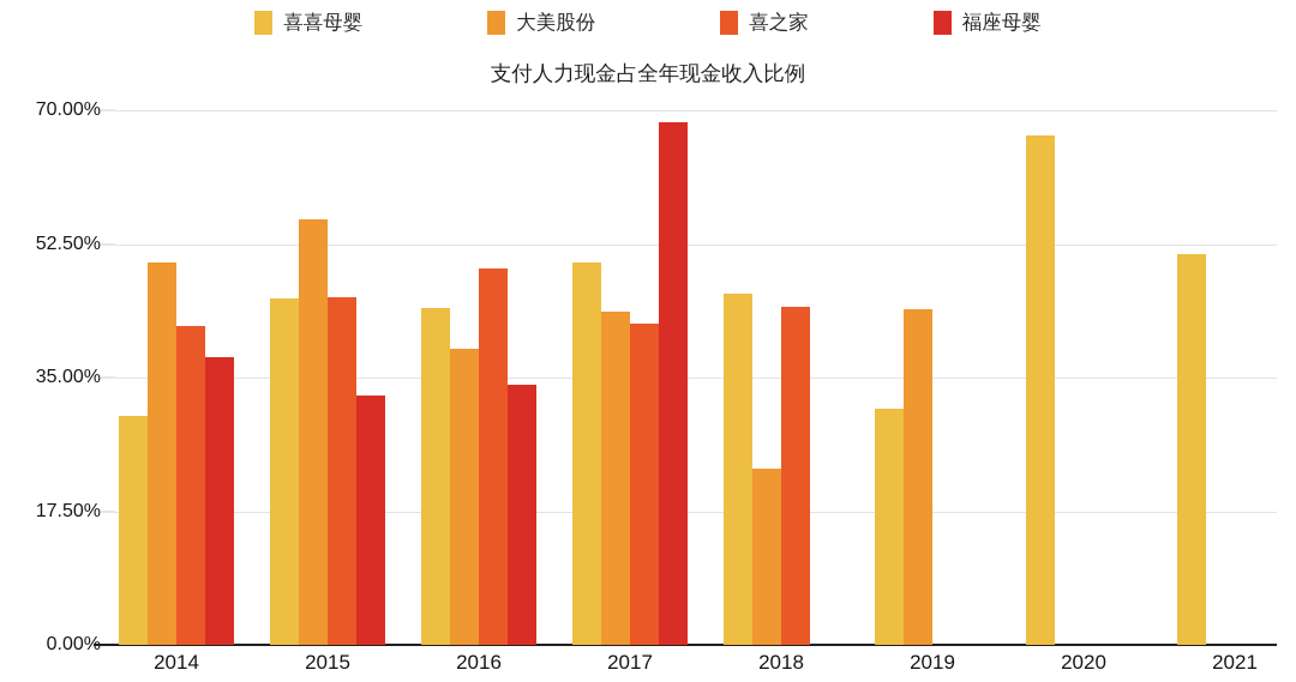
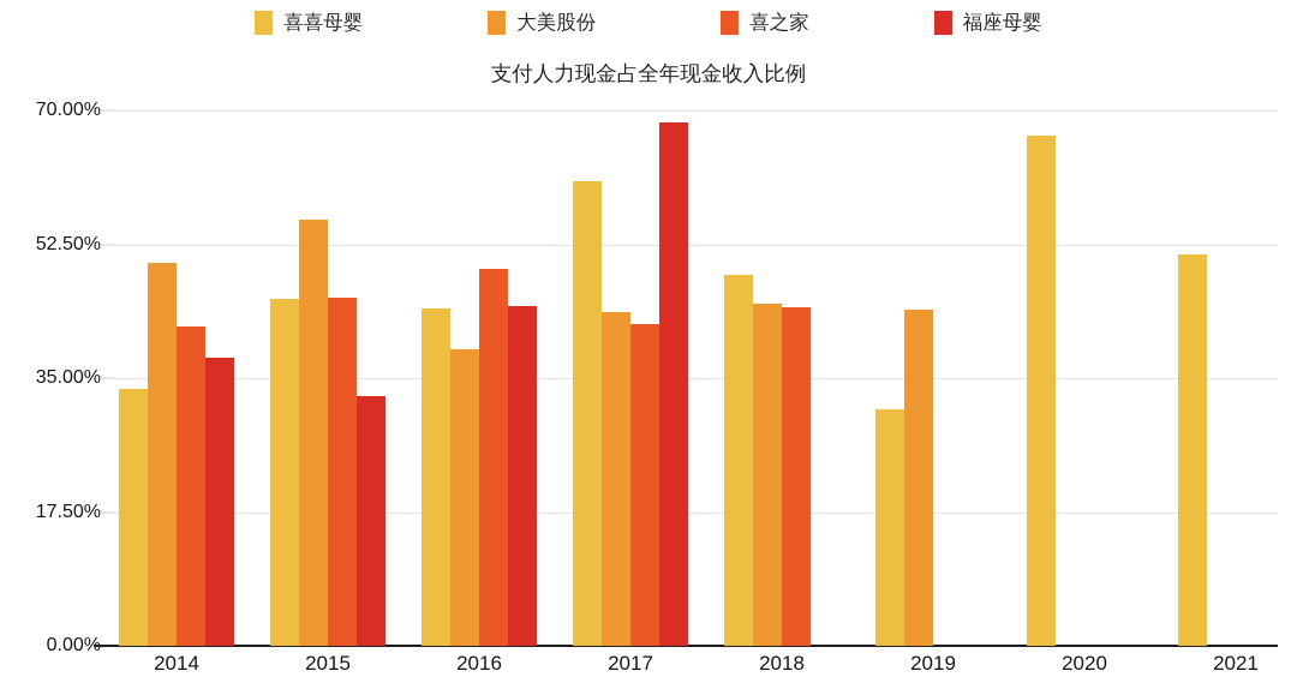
喜喜母婴/2014: 30% -> 34%
福座母婴/2016: 34% -> 44%
喜喜母婴/2017: 50% -> 61%
喜喜母婴/2018: 46% -> 48%
大美股份/2018: 23% -> 45%
